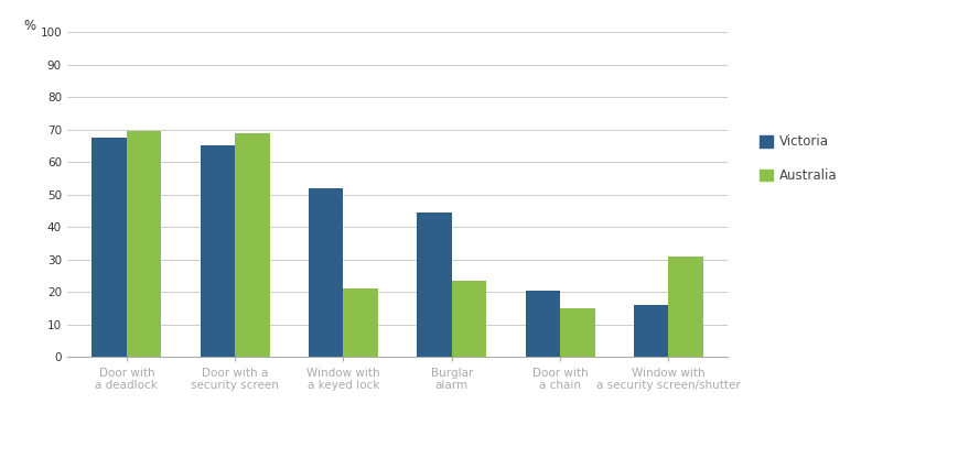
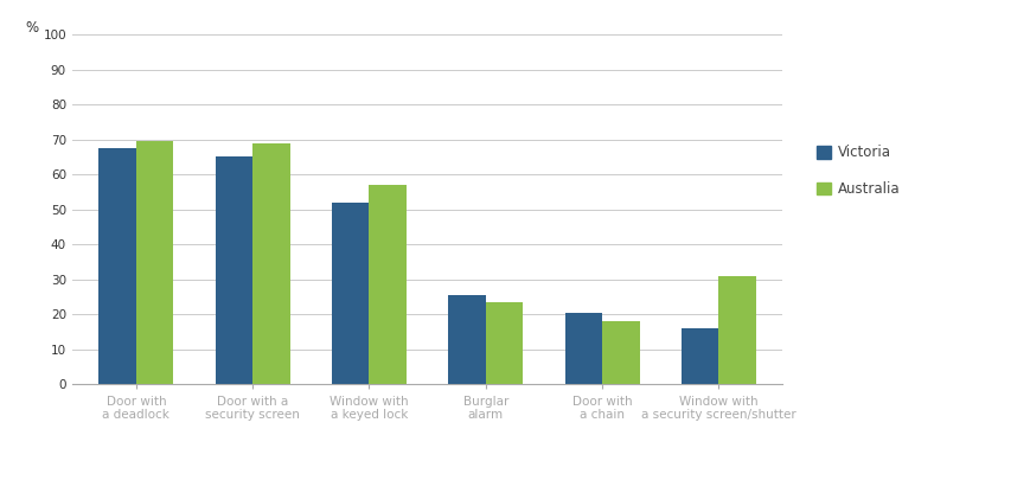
Australia/Window with a keyed lock: 21.0 -> 57.0
Victoria/Burglar alarm: 44.5 -> 25.5
Australia/Door with a chain: 15.0 -> 18.0
